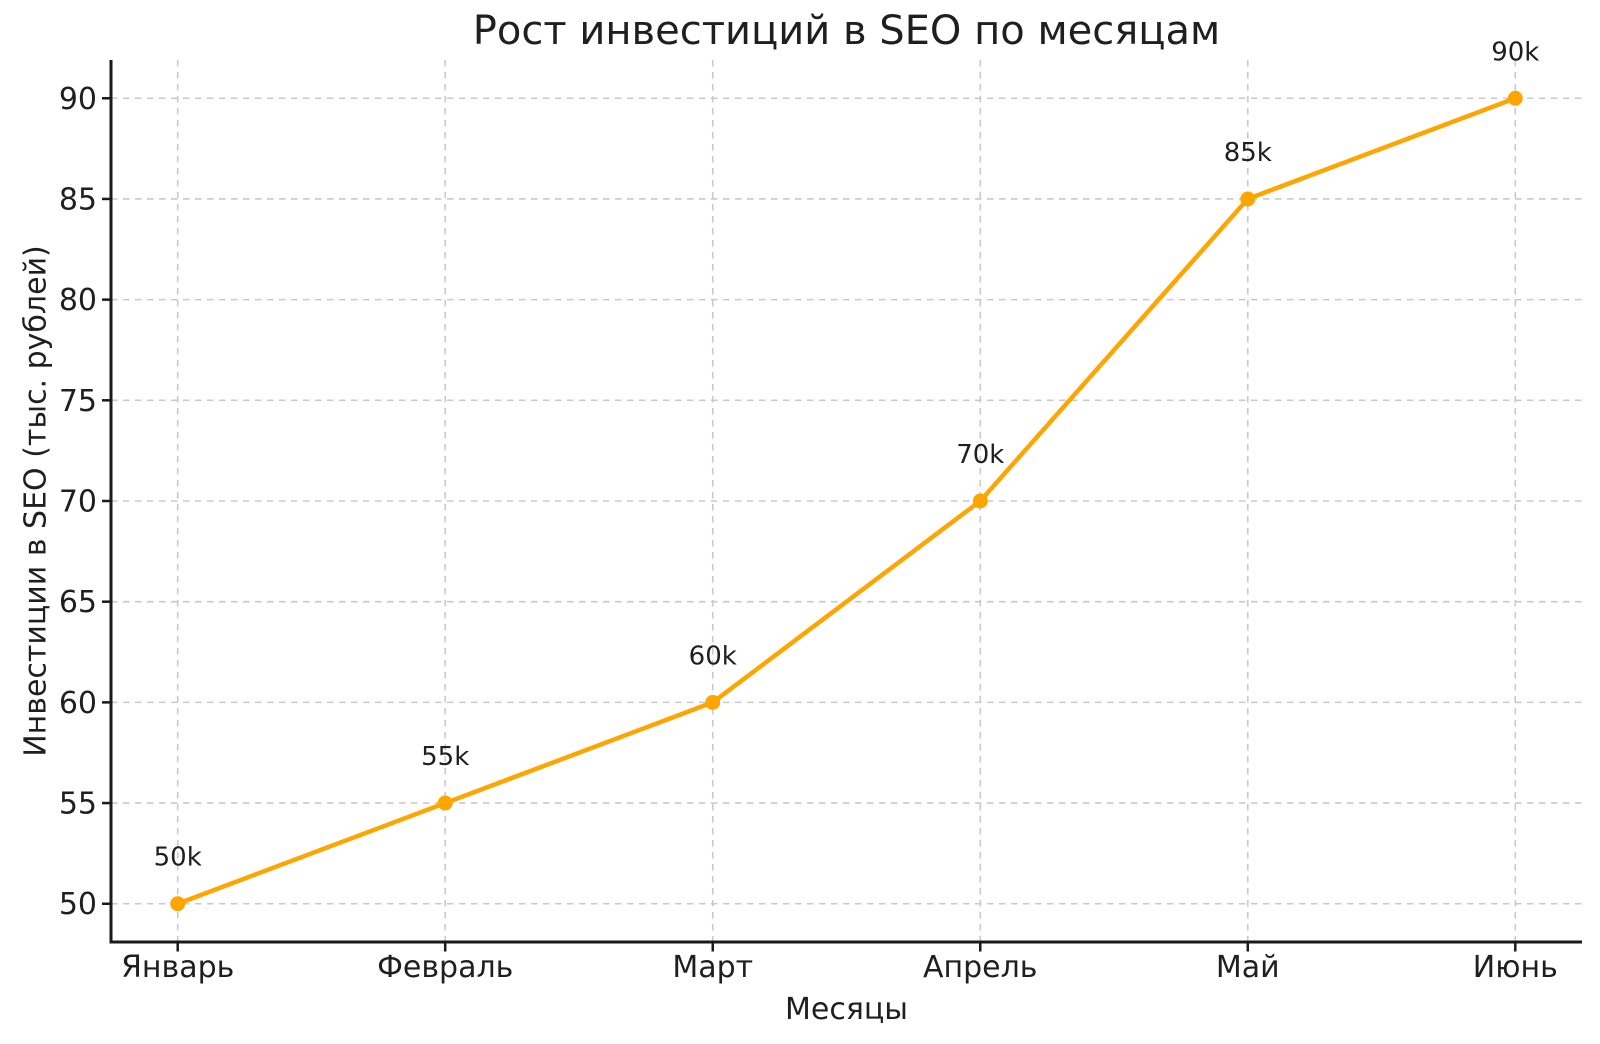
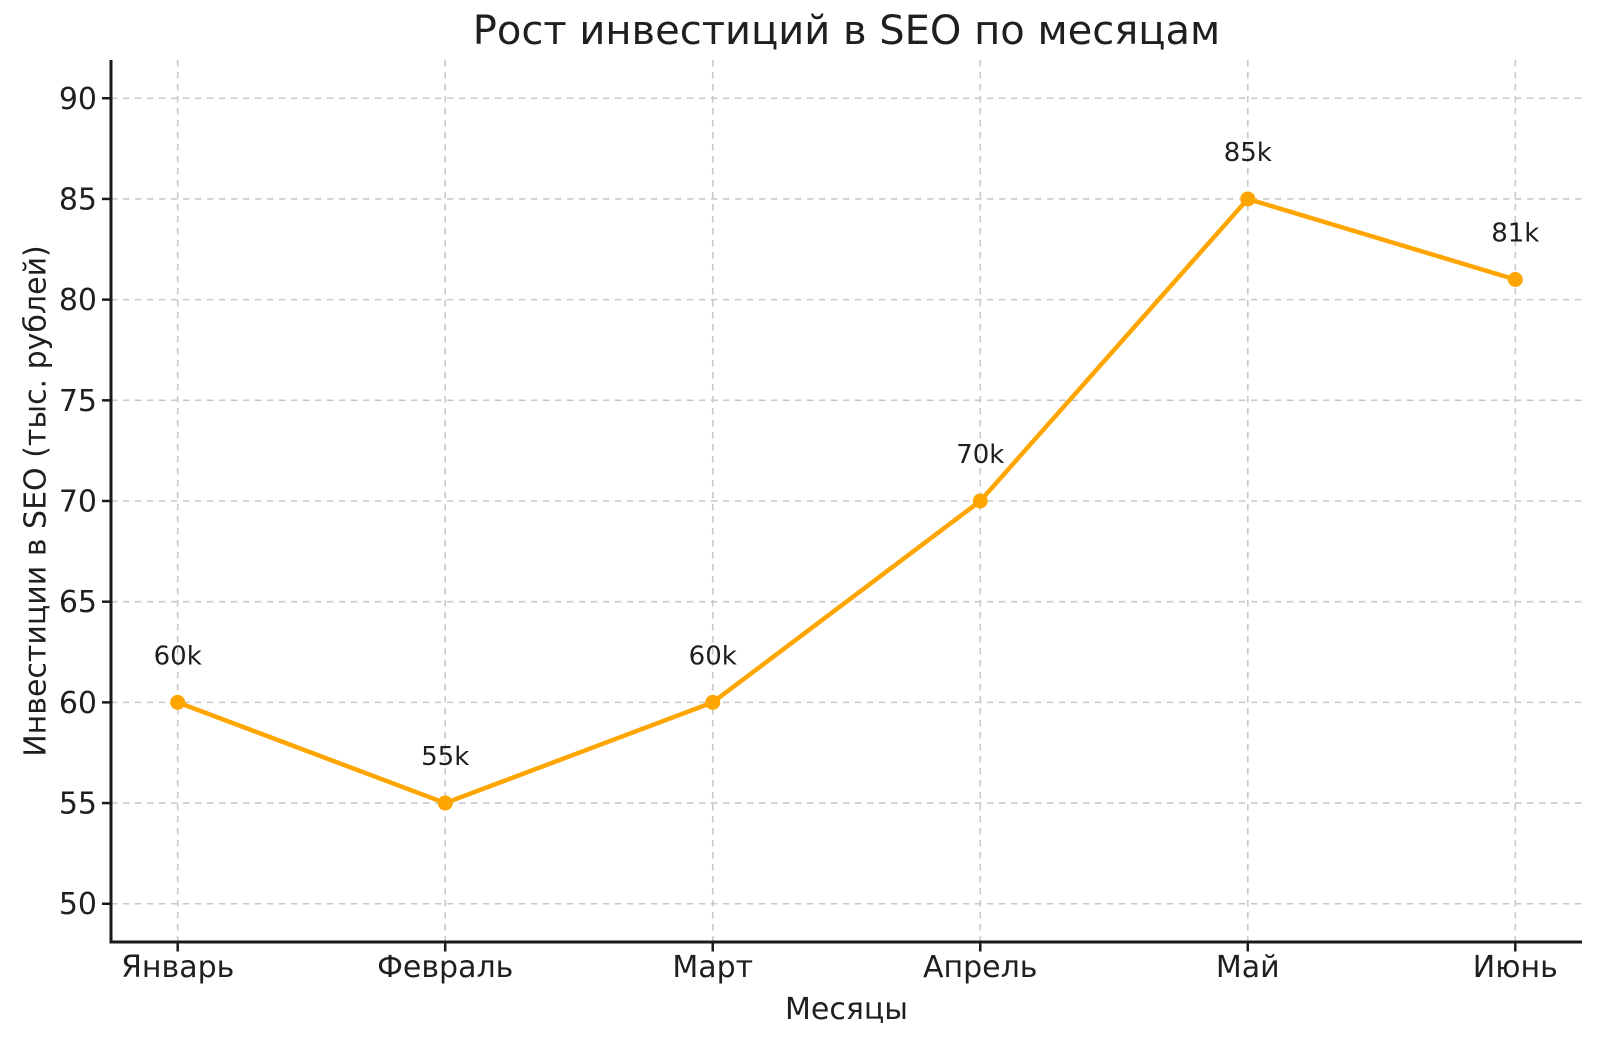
Январь: 50k -> 60k
Июнь: 90k -> 81k
